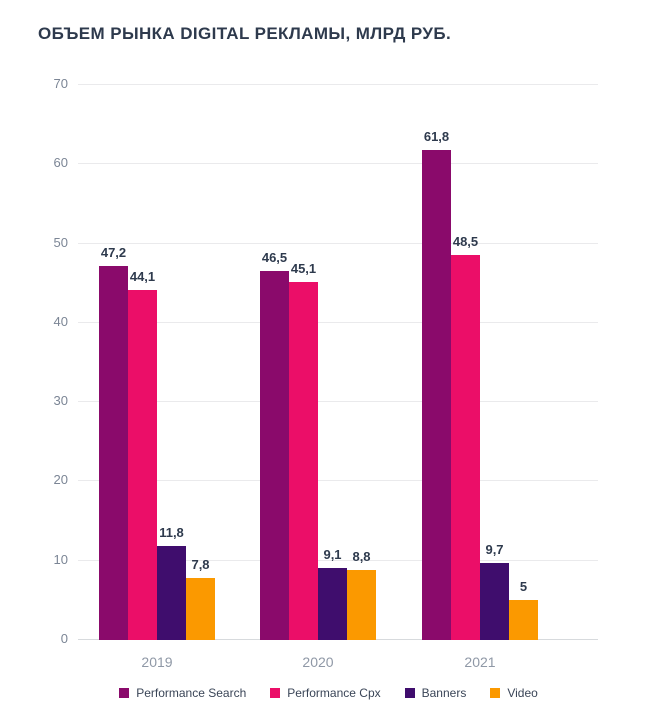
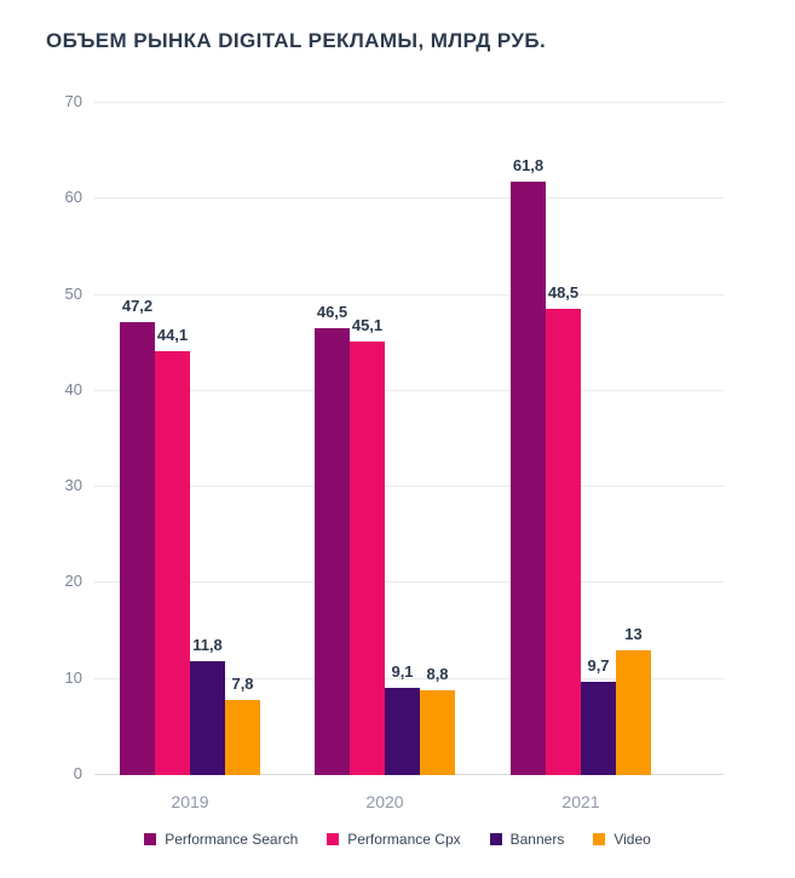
Video/2021: 5 -> 13
